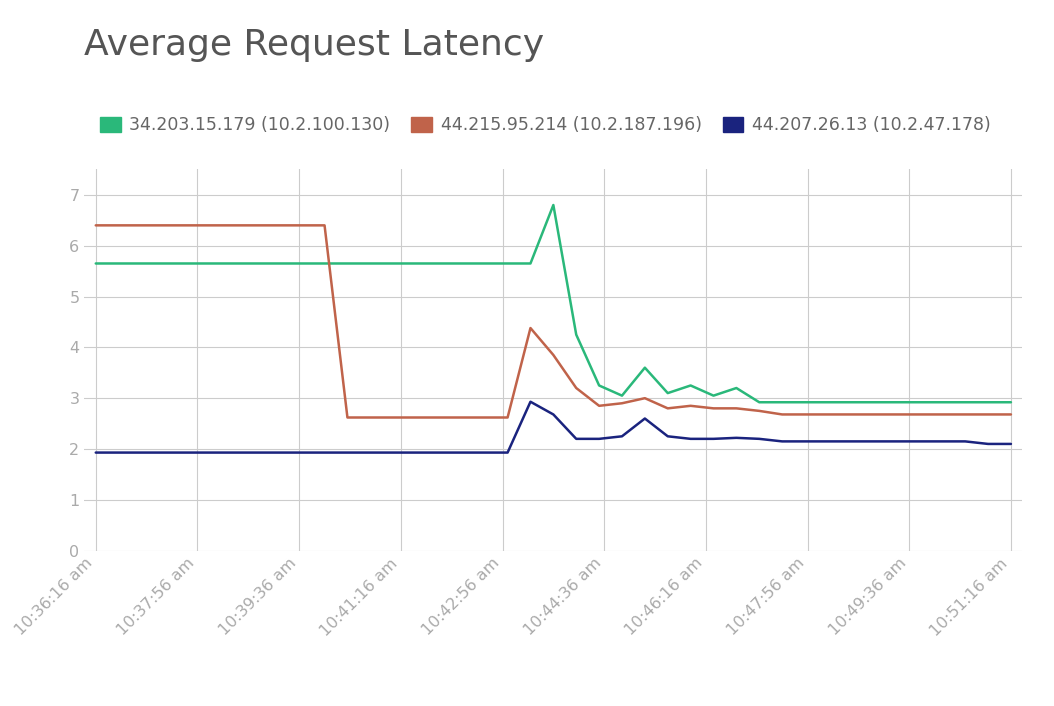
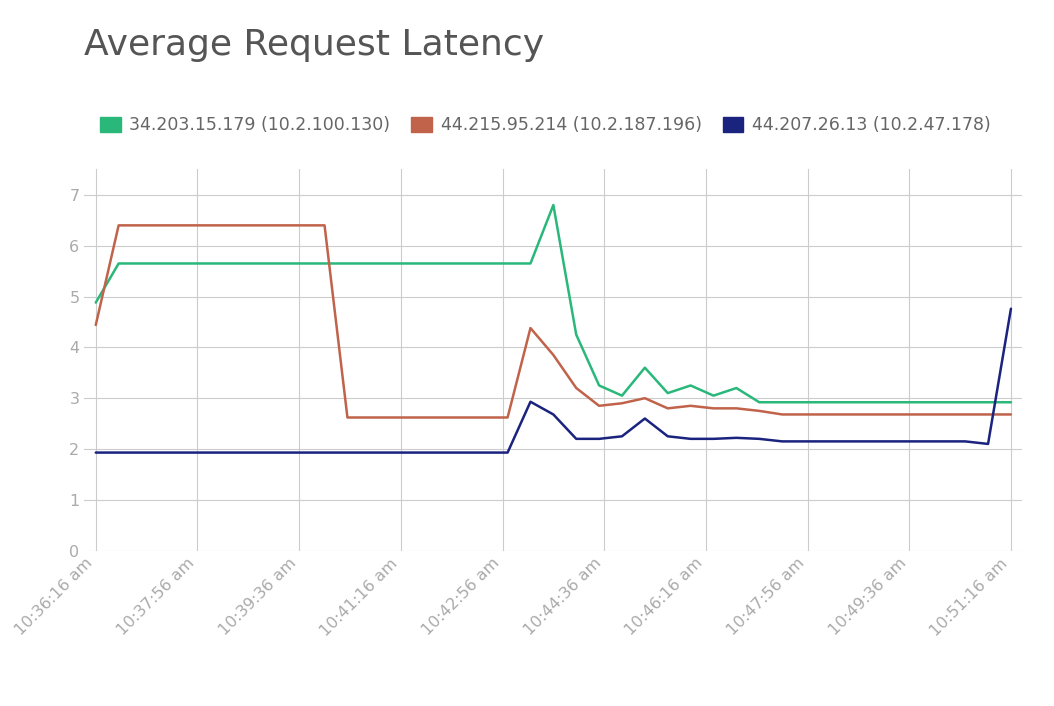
34.203.15.179 (10.2.100.130)/10:36:16 am: 5.65 -> 4.88
44.215.95.214 (10.2.187.196)/10:36:16 am: 6.40 -> 4.44
44.207.26.13 (10.2.47.178)/10:51:16 am: 2.10 -> 4.76
